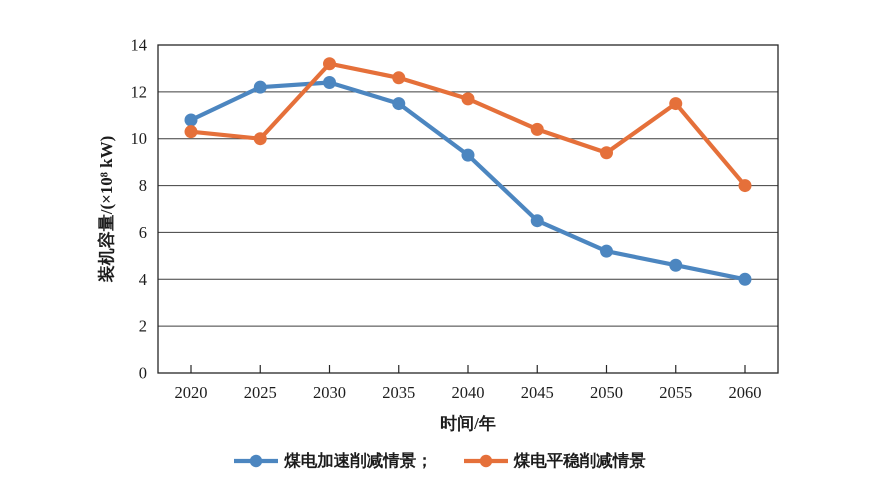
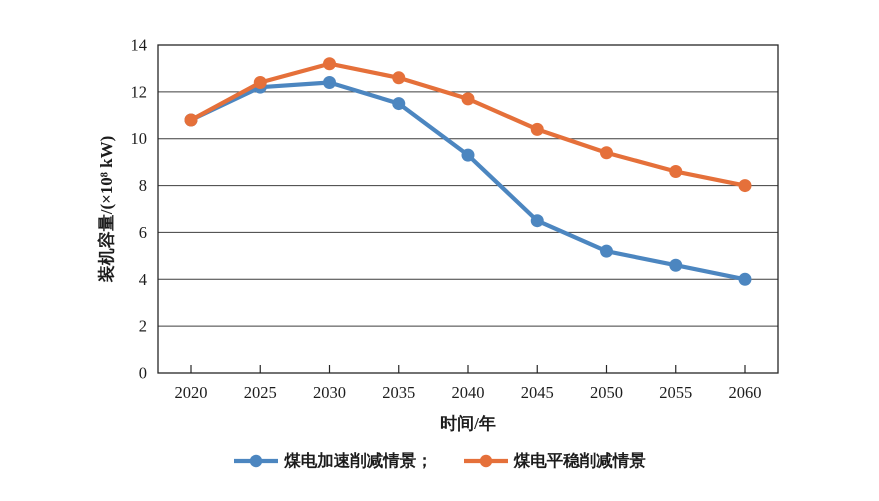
煤电平稳削减情景/2020: 10.3 -> 10.8
煤电平稳削减情景/2025: 10.0 -> 12.4
煤电平稳削减情景/2055: 11.5 -> 8.6
